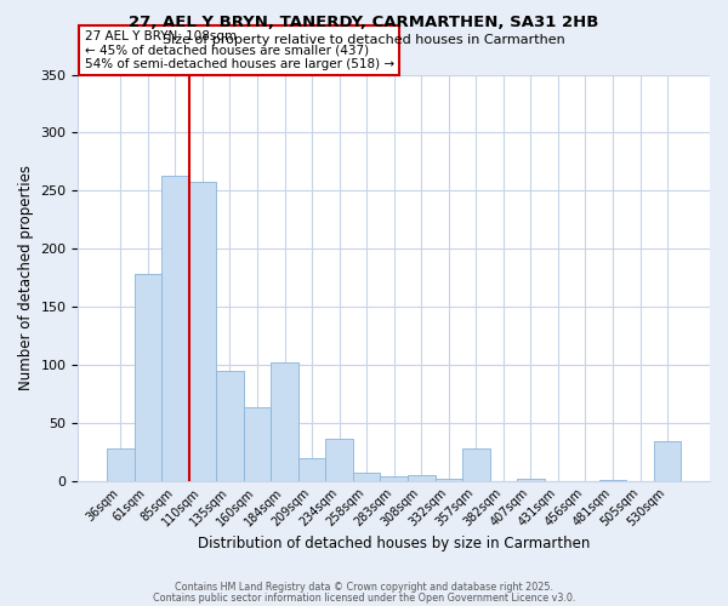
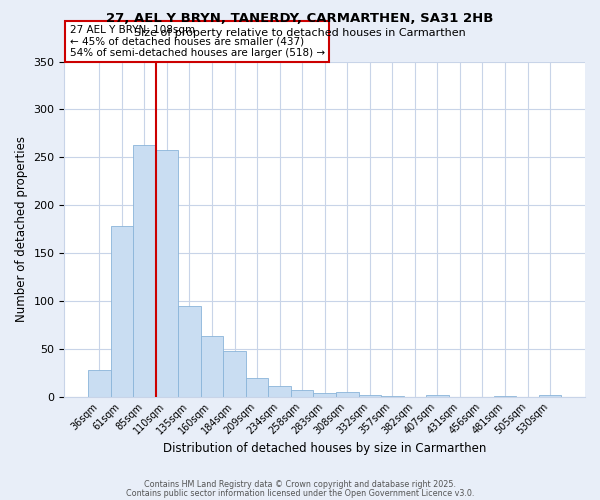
184sqm: 102 -> 48
234sqm: 36 -> 11
357sqm: 28 -> 1
530sqm: 34 -> 2
